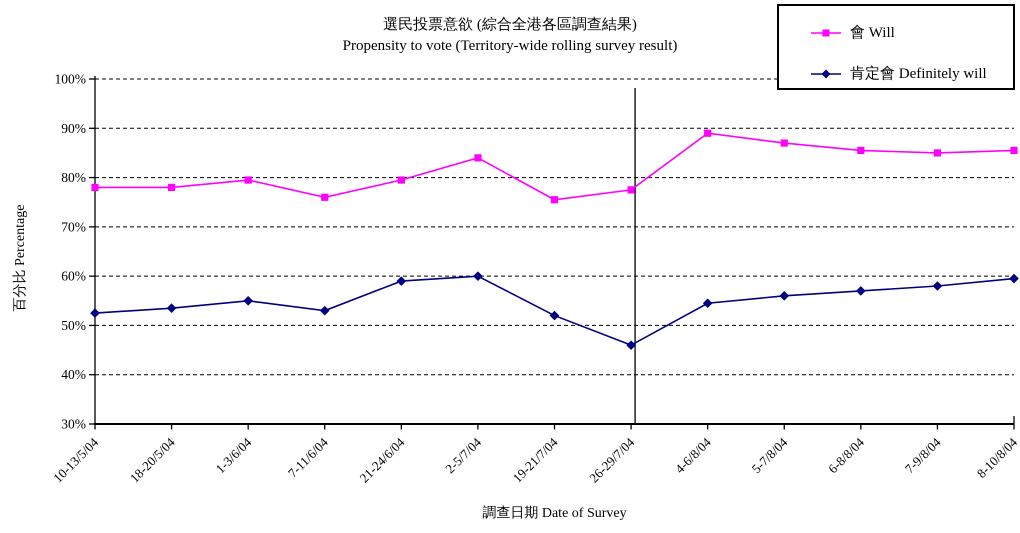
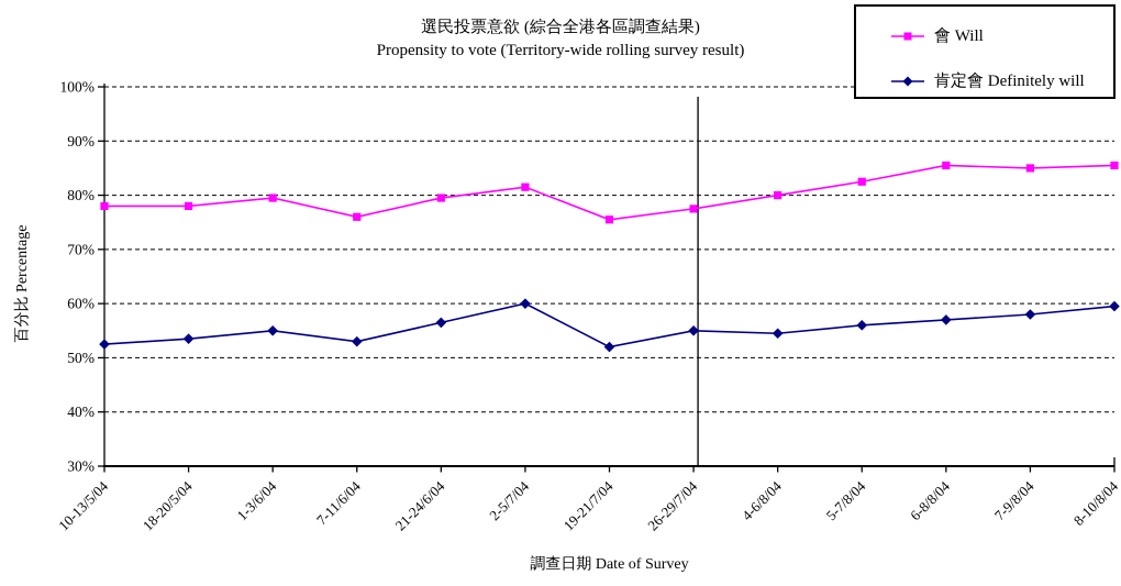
肯定會 Definitely will/21-24/6/04: 59% -> 56%
會 Will/2-5/7/04: 84% -> 82%
肯定會 Definitely will/26-29/7/04: 46% -> 55%
會 Will/4-6/8/04: 89% -> 80%
會 Will/5-7/8/04: 87% -> 82%
